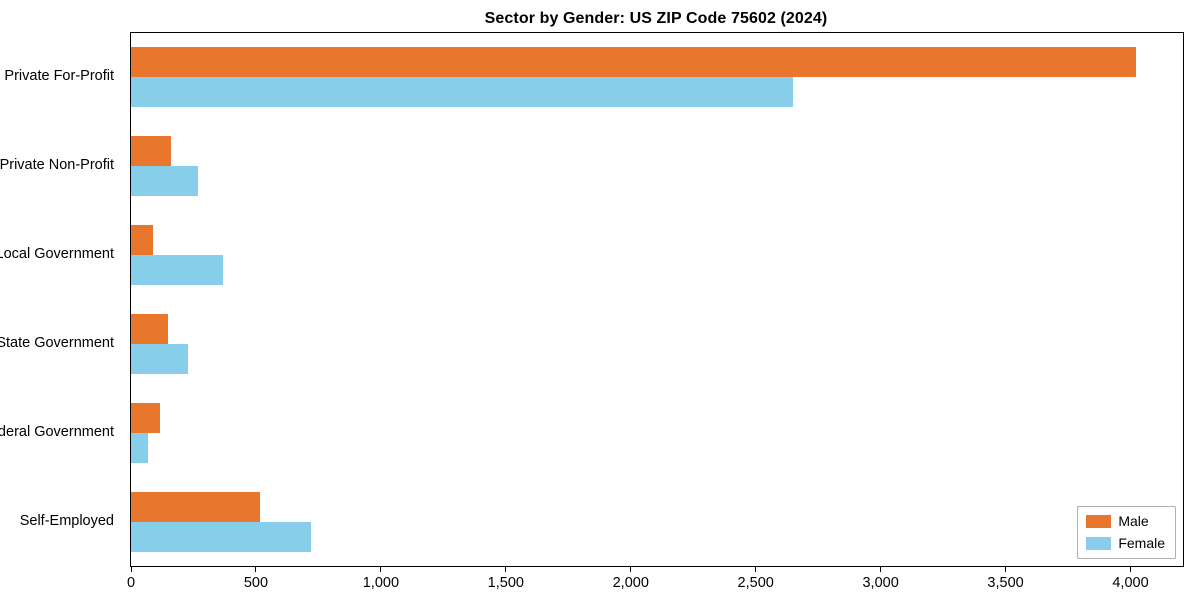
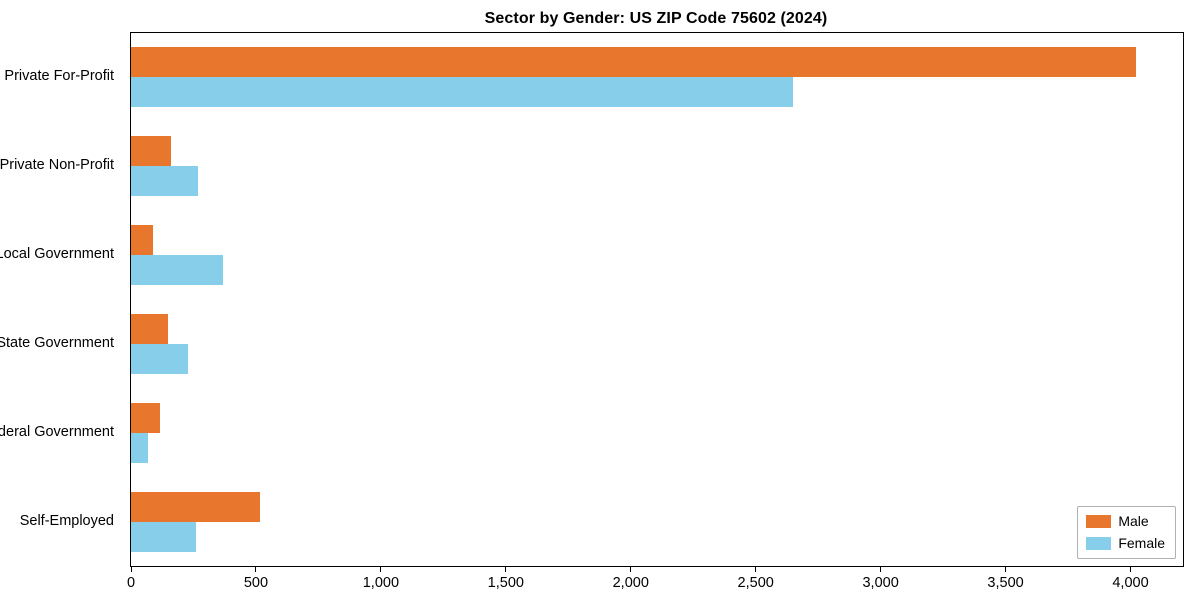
Female/Self-Employed: 720 -> 260
